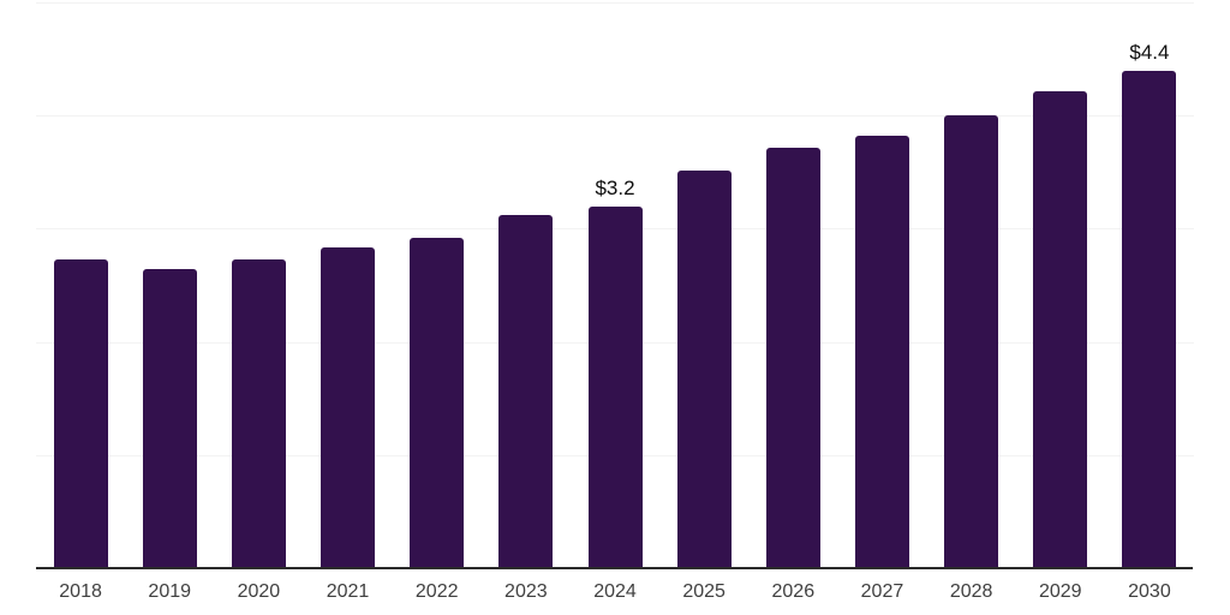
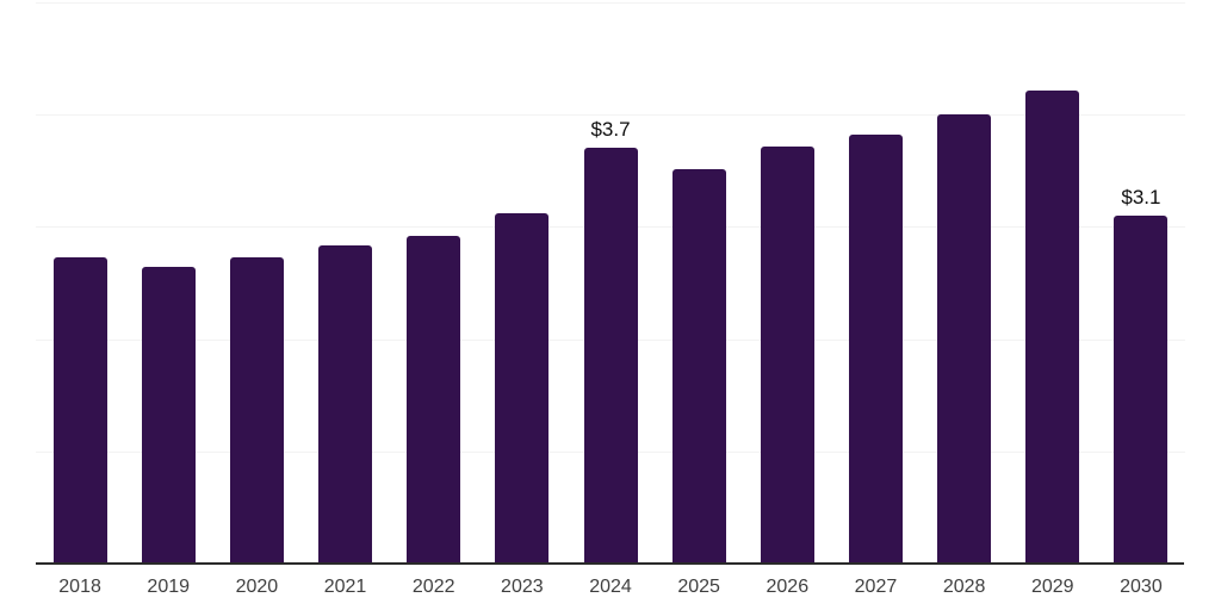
2024: $3.2 -> $3.7
2030: $4.4 -> $3.1
